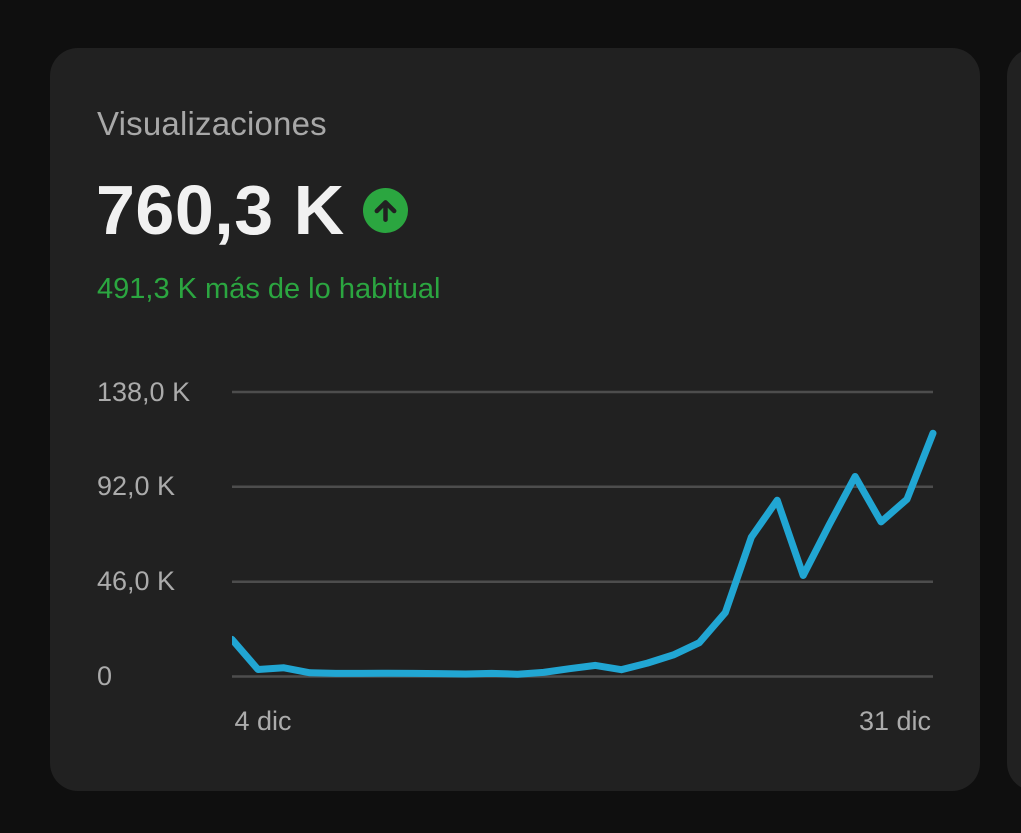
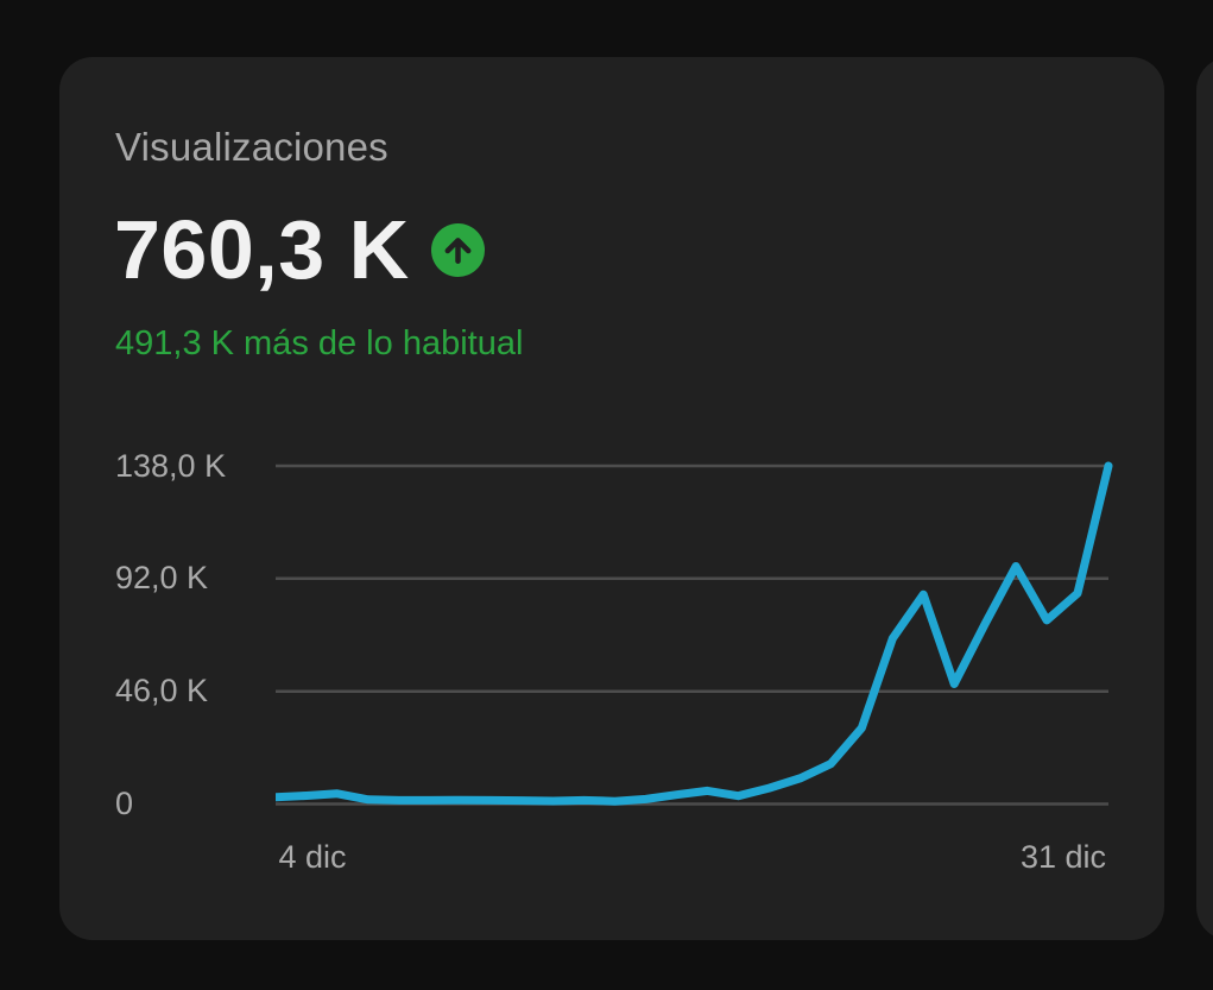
4 dic: 18K -> 3K
31 dic: 118K -> 138K
